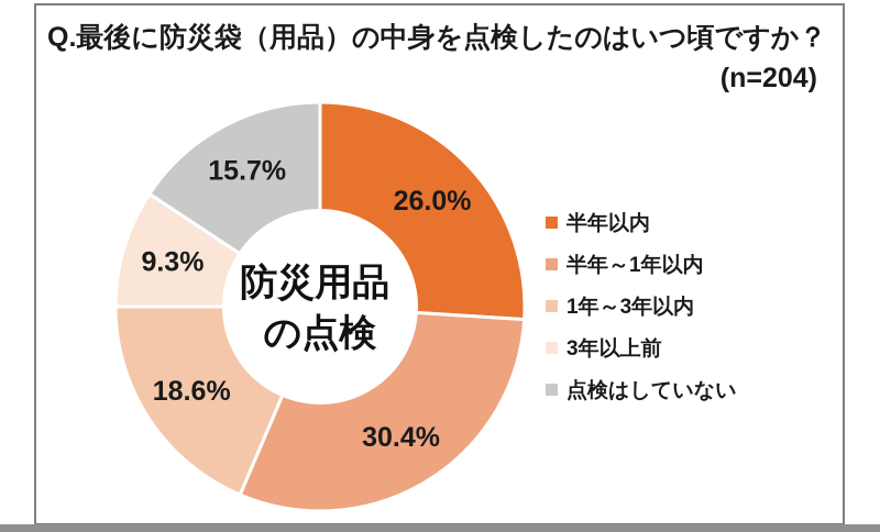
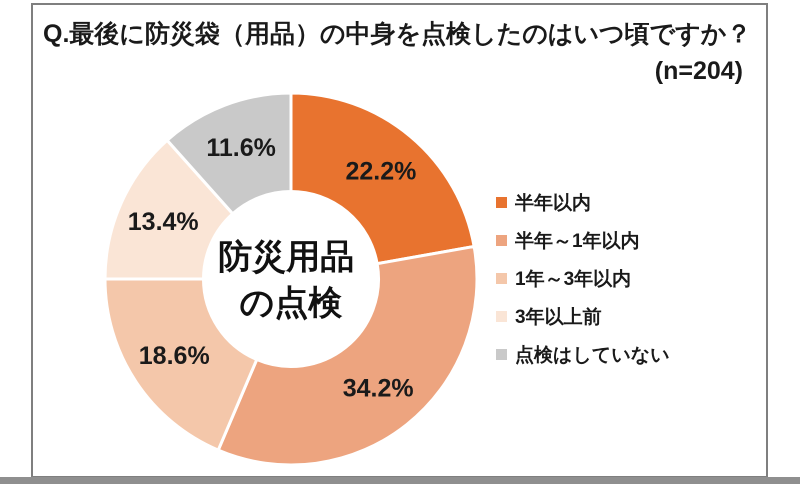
半年以内: 26.0% -> 22.2%
半年～1年以内: 30.4% -> 34.2%
3年以上前: 9.3% -> 13.4%
点検はしていない: 15.7% -> 11.6%
